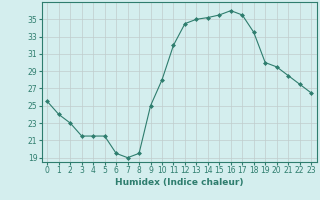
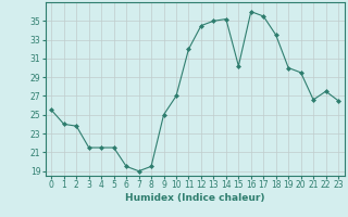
2: 23.0 -> 23.8
10: 28.0 -> 27.0
15: 35.5 -> 30.2
21: 28.5 -> 26.6
